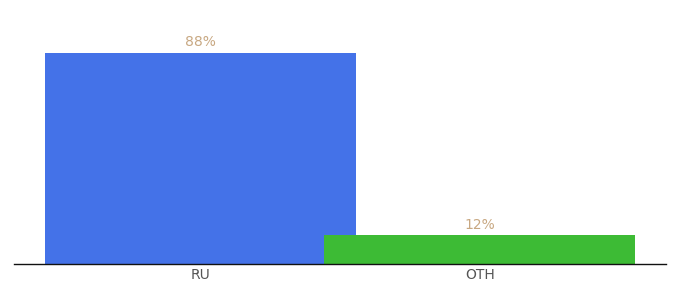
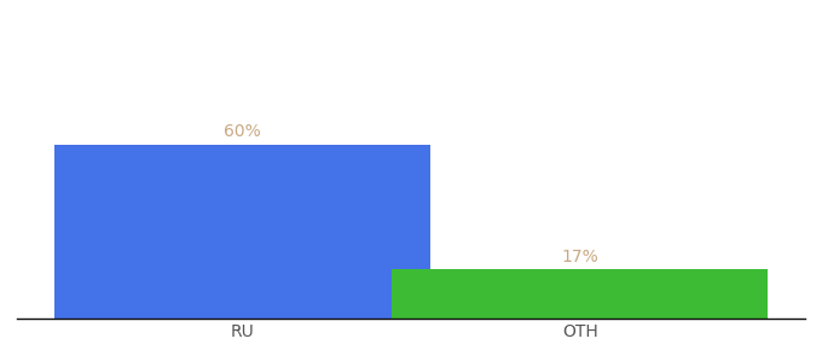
RU: 88% -> 60%
OTH: 12% -> 17%
